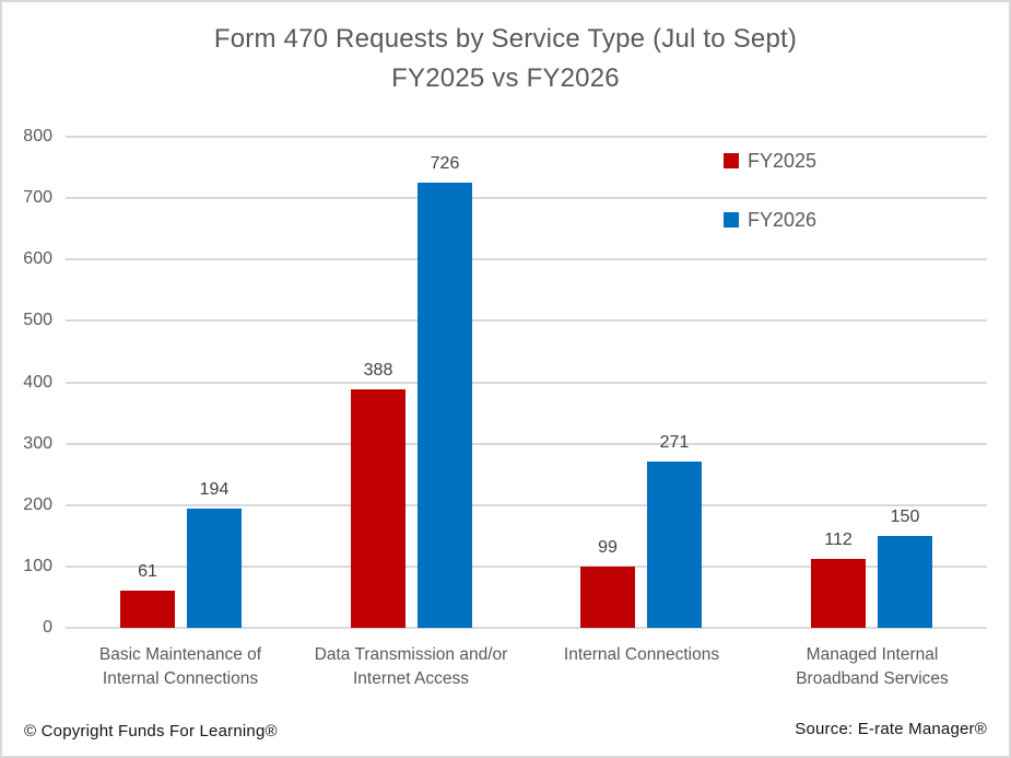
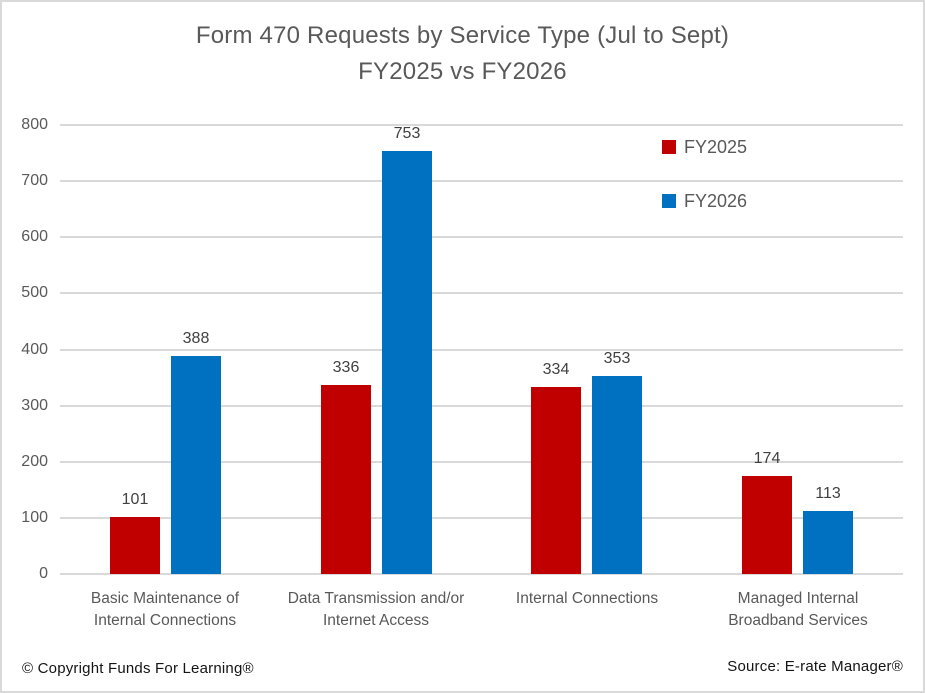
FY2025/Basic Maintenance of Internal Connections: 61 -> 101
FY2026/Basic Maintenance of Internal Connections: 194 -> 388
FY2025/Data Transmission and/or Internet Access: 388 -> 336
FY2026/Data Transmission and/or Internet Access: 726 -> 753
FY2025/Internal Connections: 99 -> 334
FY2026/Internal Connections: 271 -> 353
FY2025/Managed Internal Broadband Services: 112 -> 174
FY2026/Managed Internal Broadband Services: 150 -> 113
